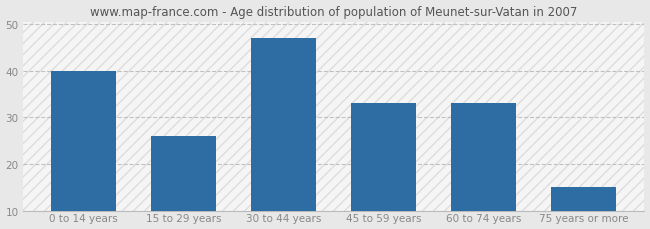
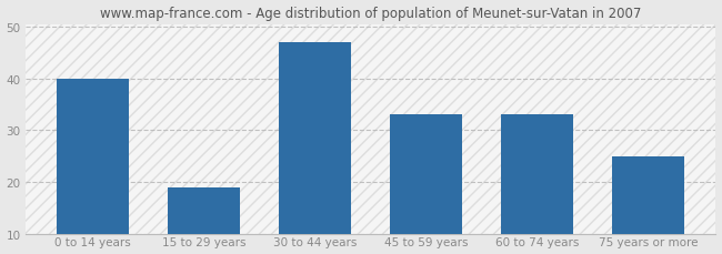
15 to 29 years: 26 -> 19
75 years or more: 15 -> 25
